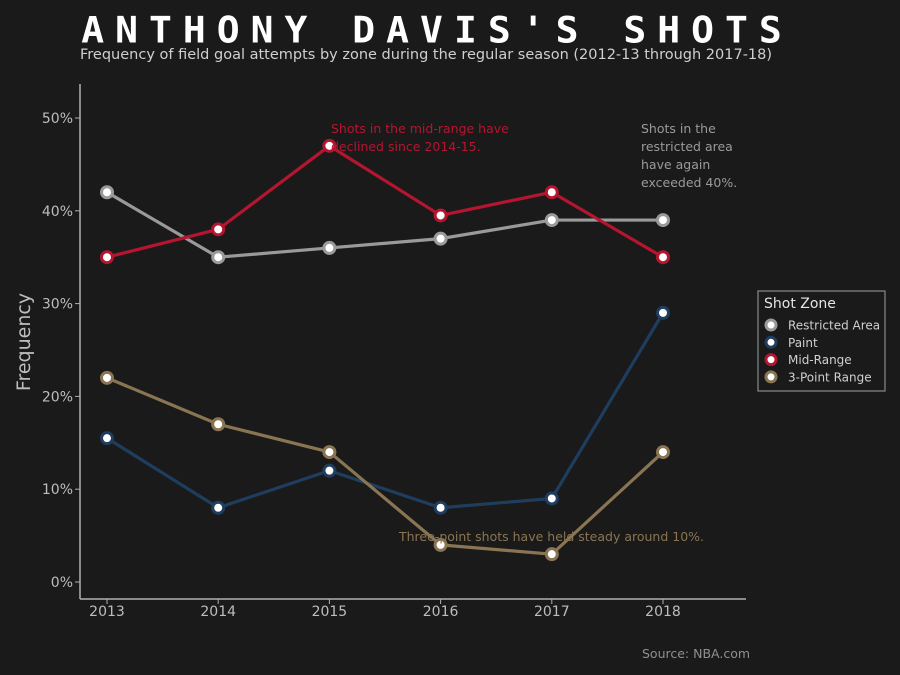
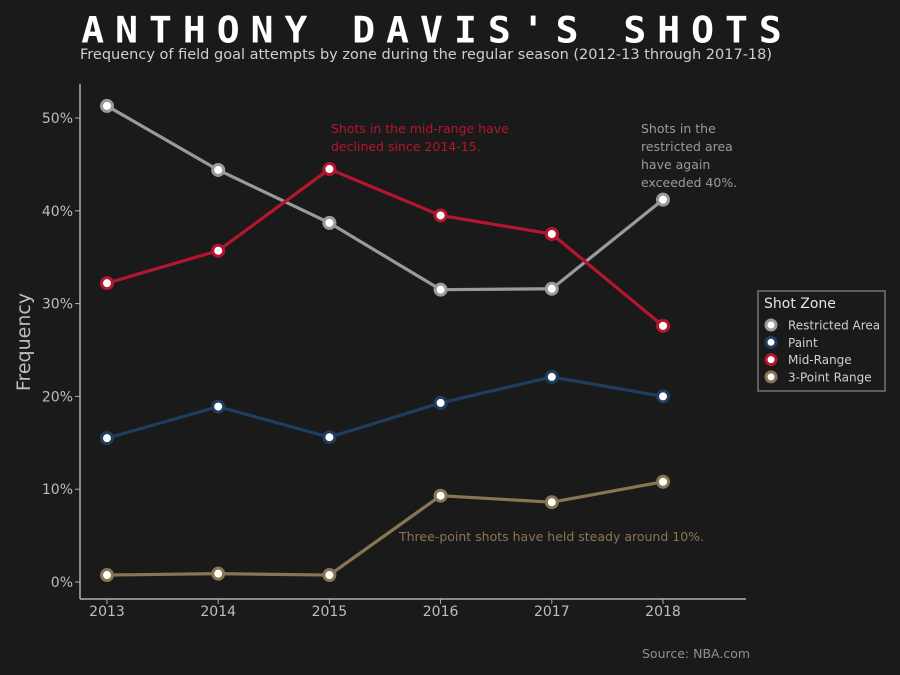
Restricted Area/2013: 42% -> 51%
Mid-Range/2013: 35% -> 32%
3-Point Range/2013: 22% -> 1%
Restricted Area/2014: 35% -> 44%
Paint/2014: 8% -> 19%
Mid-Range/2014: 38% -> 36%
3-Point Range/2014: 17% -> 1%
Restricted Area/2015: 36% -> 39%
Paint/2015: 12% -> 16%
Mid-Range/2015: 47% -> 44%
3-Point Range/2015: 14% -> 1%
Restricted Area/2016: 37% -> 32%
Paint/2016: 8% -> 19%
3-Point Range/2016: 4% -> 9%
Restricted Area/2017: 39% -> 32%
Paint/2017: 9% -> 22%
Mid-Range/2017: 42% -> 38%
3-Point Range/2017: 3% -> 9%
Restricted Area/2018: 39% -> 41%
Paint/2018: 29% -> 20%
Mid-Range/2018: 35% -> 28%
3-Point Range/2018: 14% -> 11%
